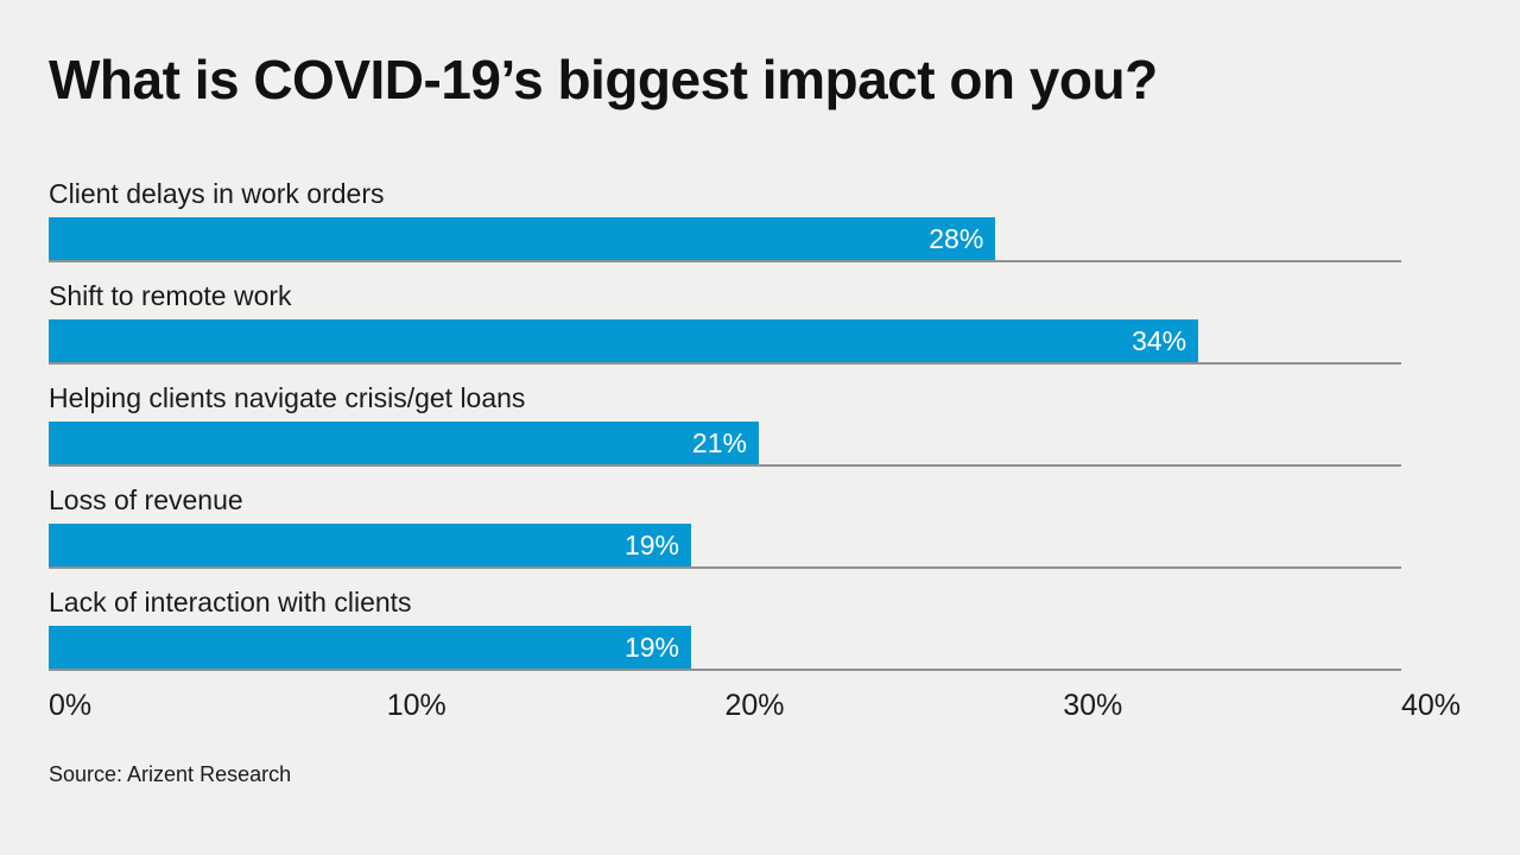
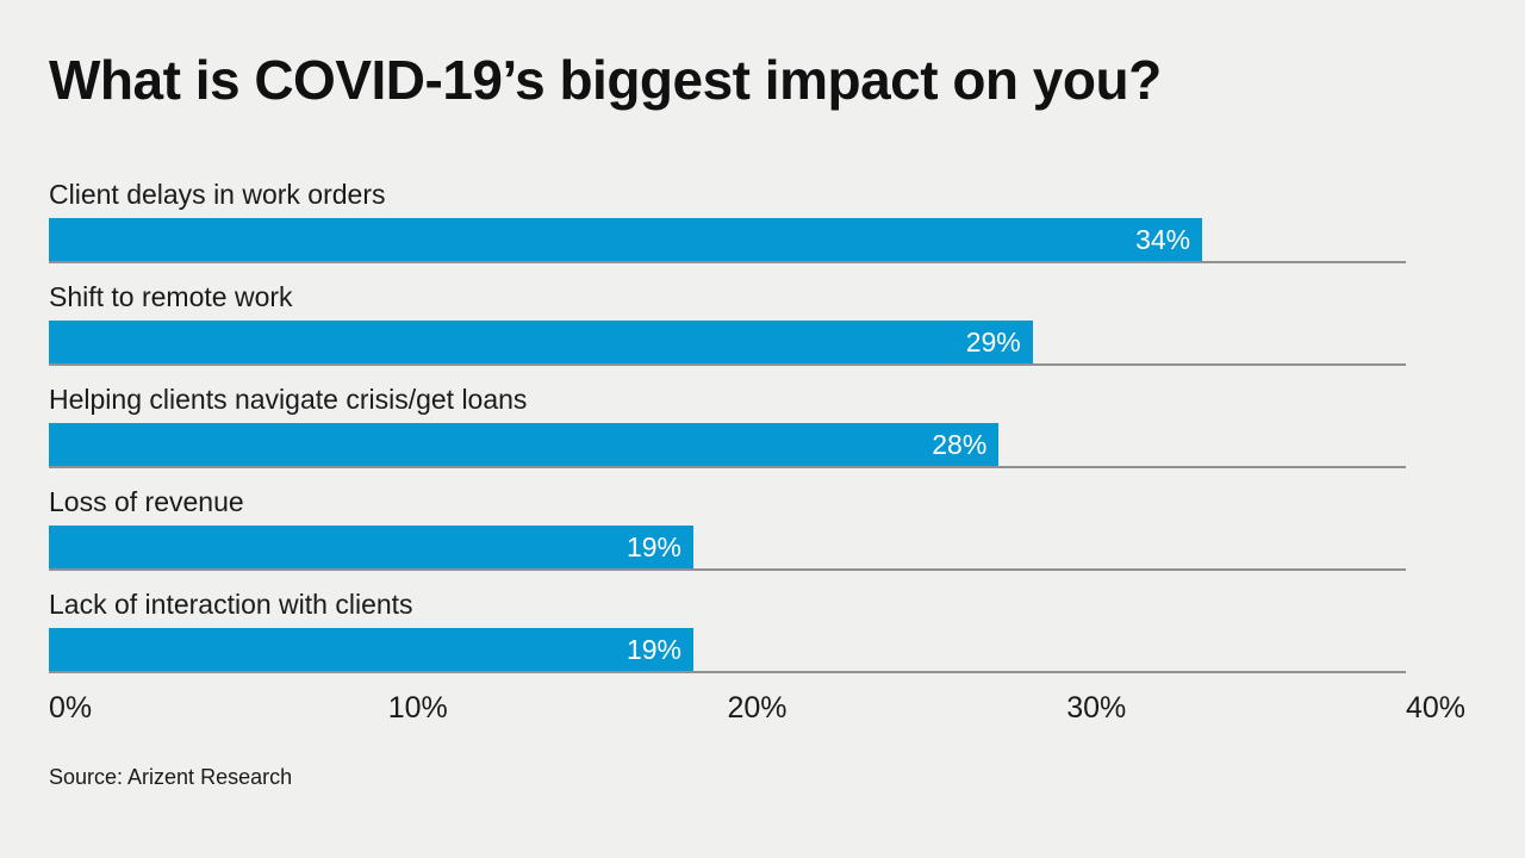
Client delays in work orders: 28% -> 34%
Shift to remote work: 34% -> 29%
Helping clients navigate crisis/get loans: 21% -> 28%
